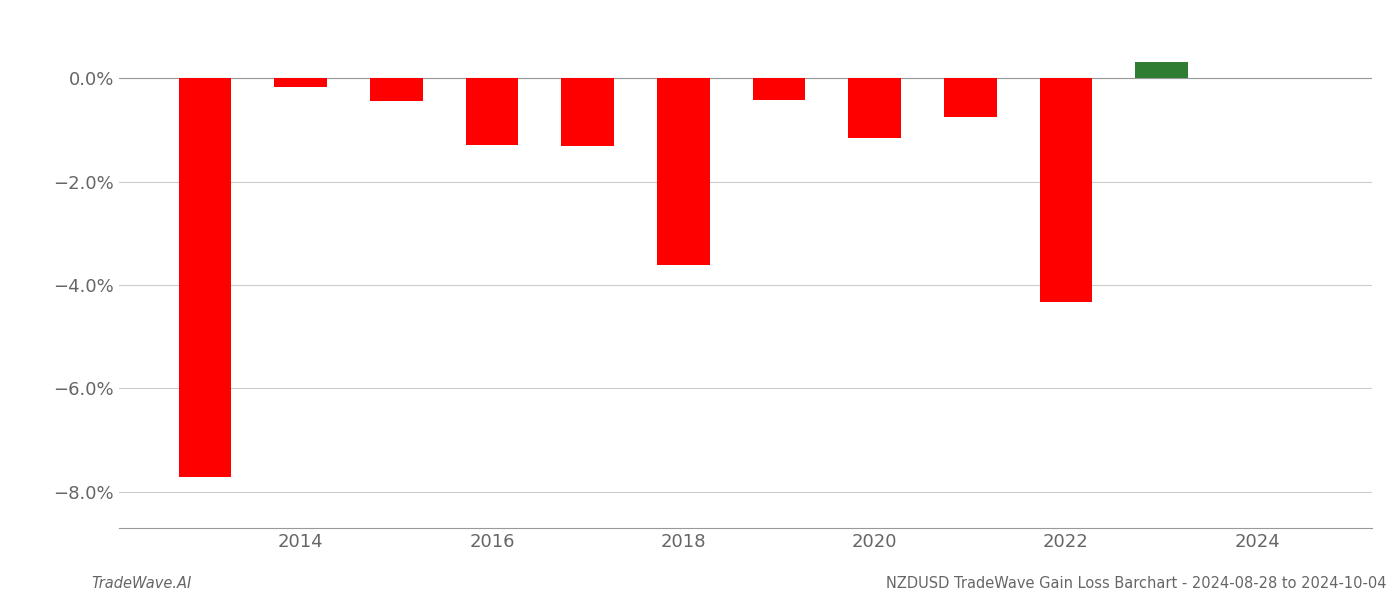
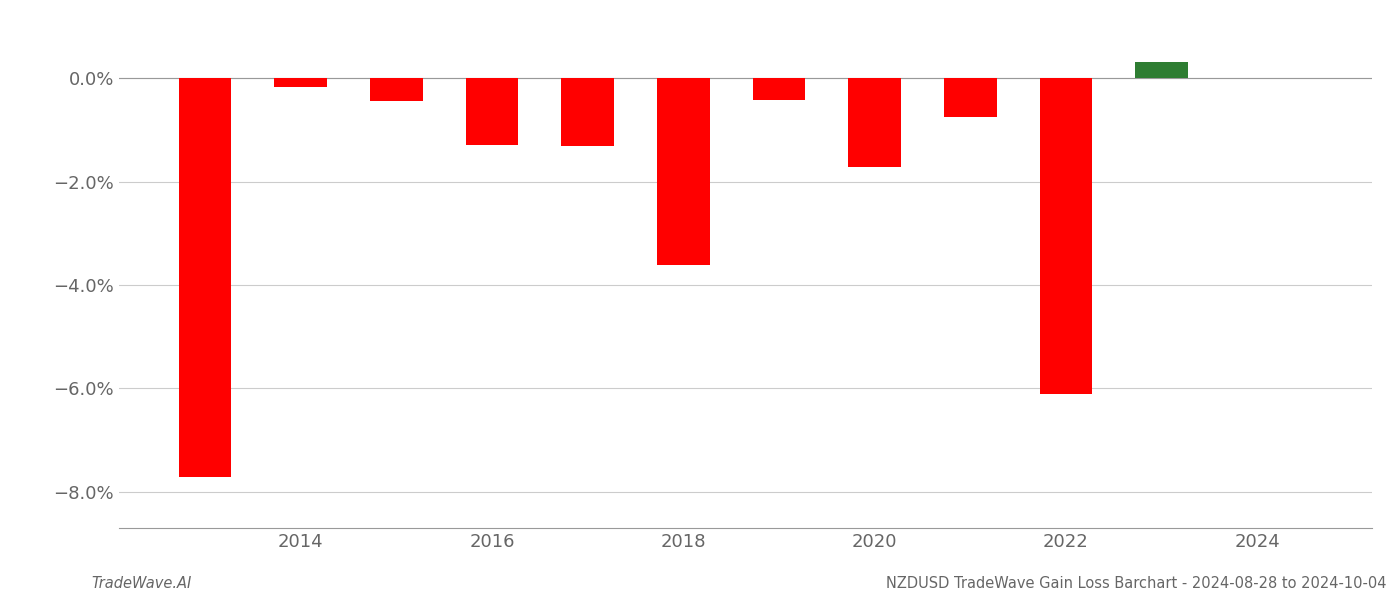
2020: -1.16% -> -1.72%
2022: -4.32% -> -6.10%
